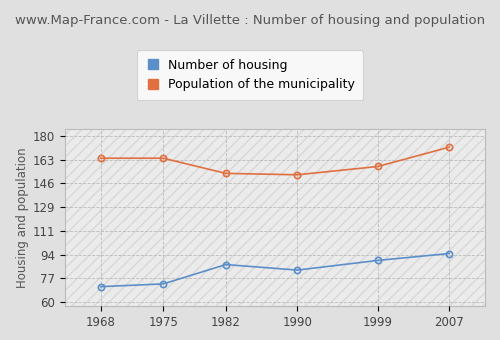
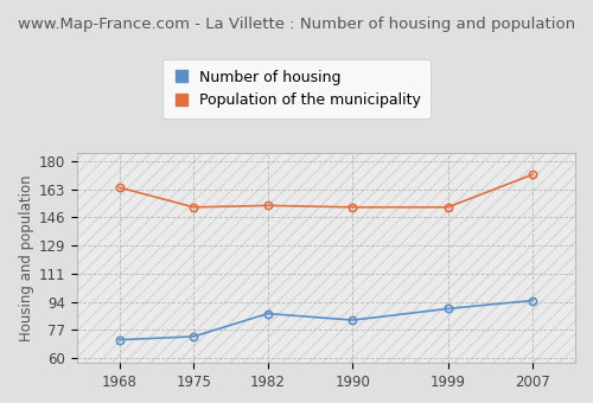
Population of the municipality/1975: 164 -> 152
Population of the municipality/1999: 158 -> 152
